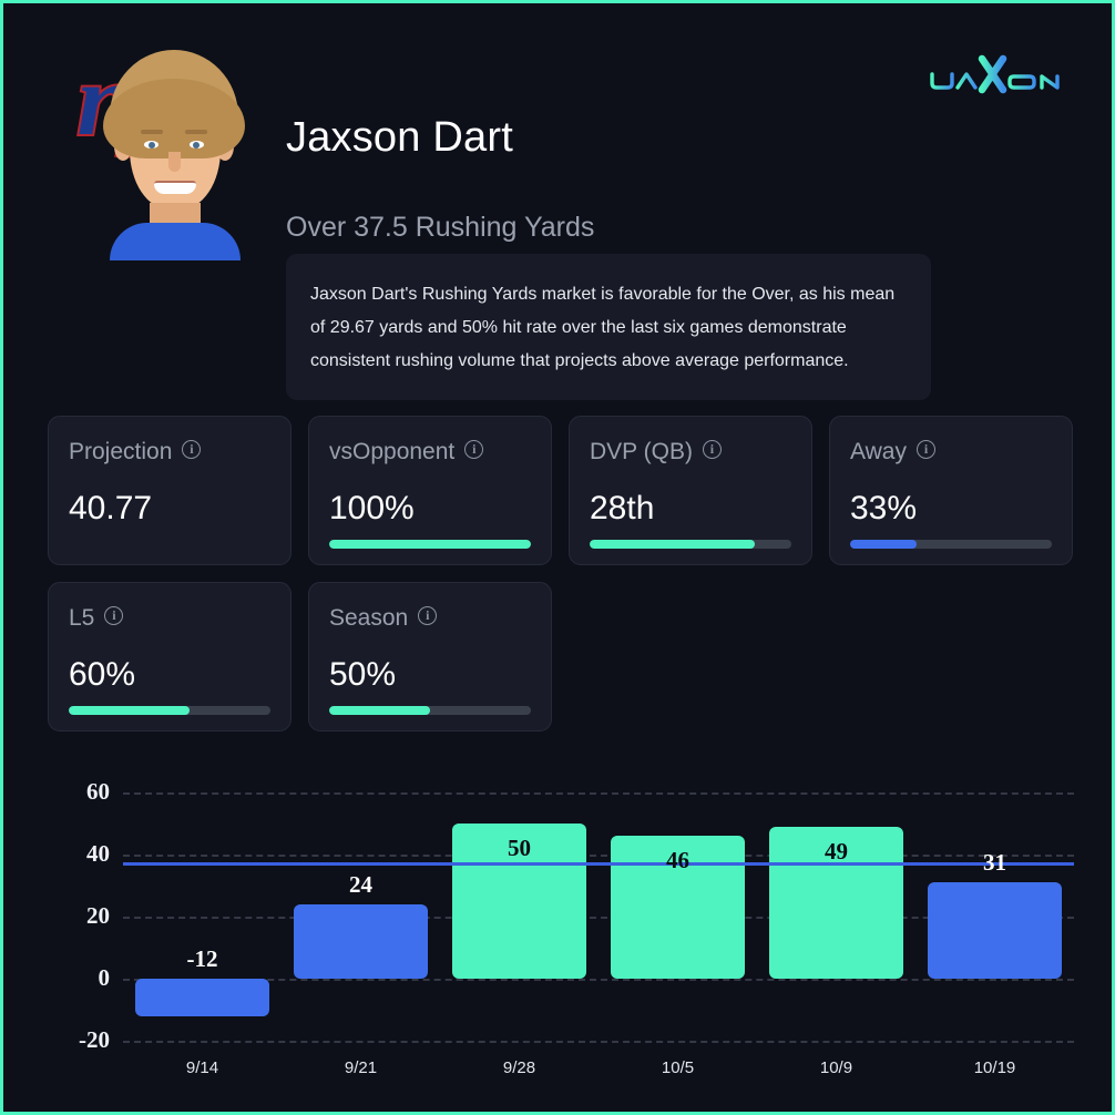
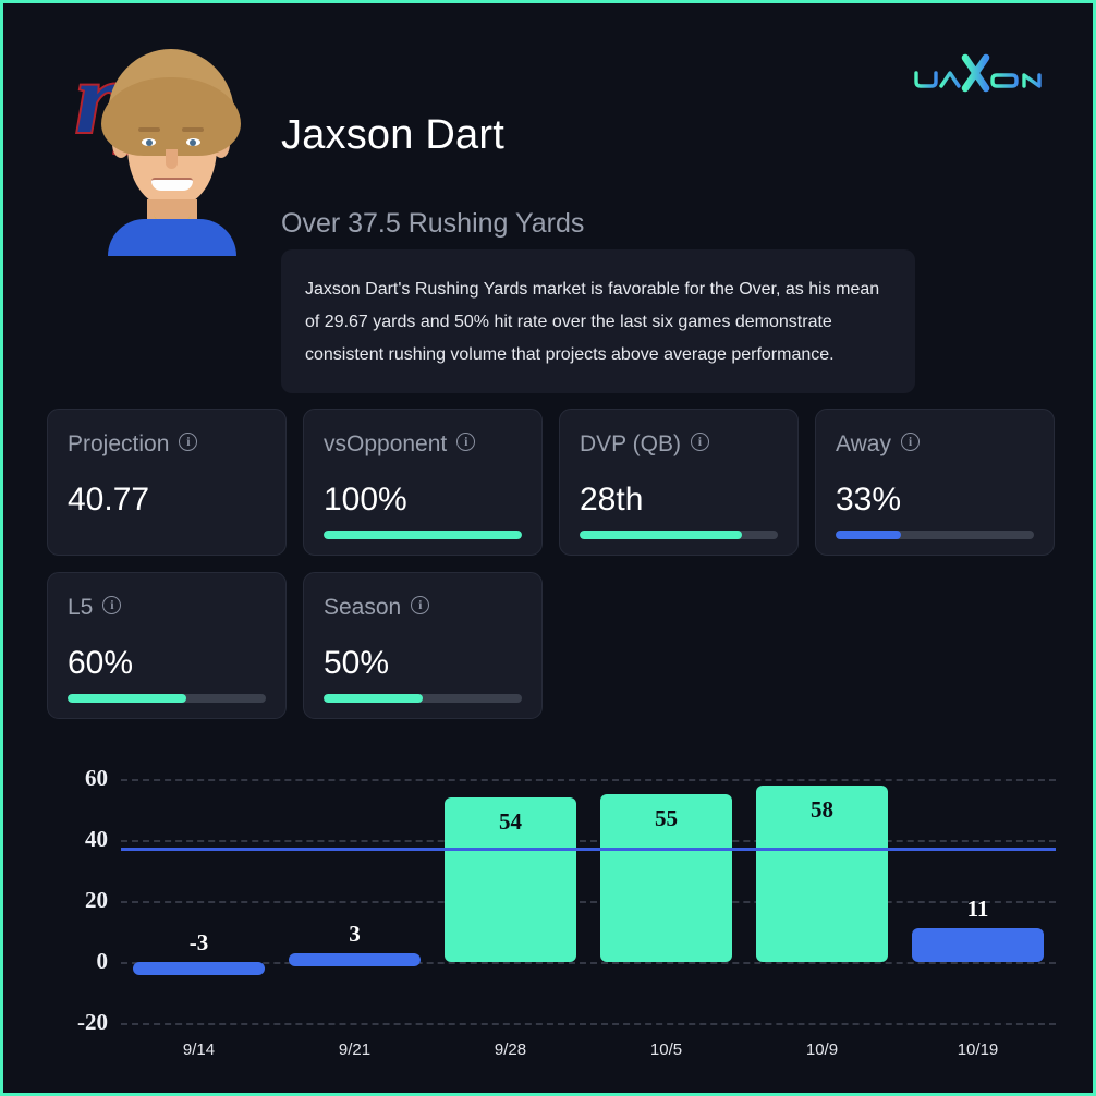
9/14: -12 -> -3
9/21: 24 -> 3
9/28: 50 -> 54
10/5: 46 -> 55
10/9: 49 -> 58
10/19: 31 -> 11
